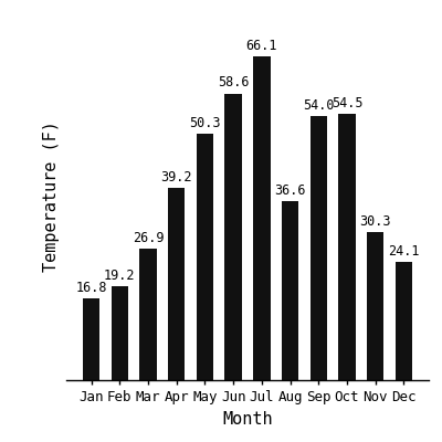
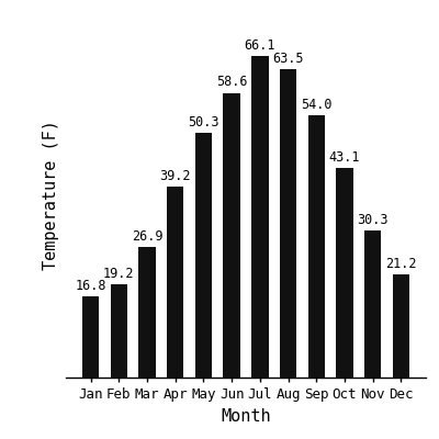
Aug: 36.6 -> 63.5
Oct: 54.5 -> 43.1
Dec: 24.1 -> 21.2
